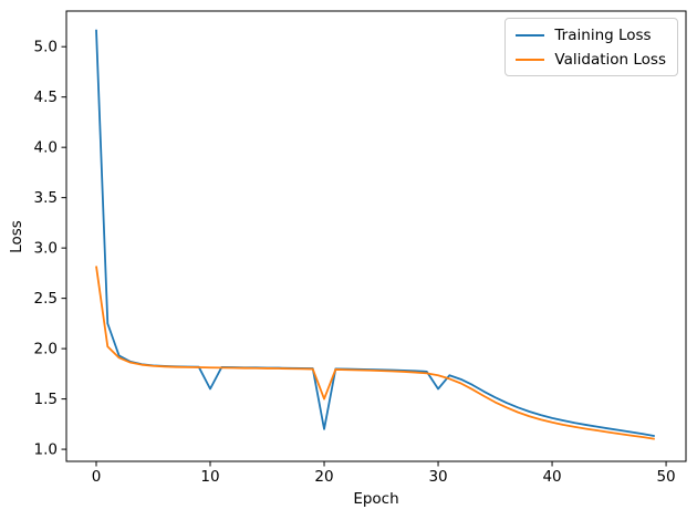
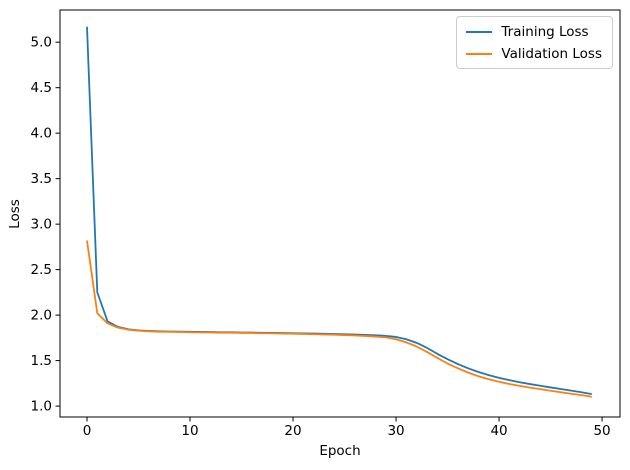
Training Loss/10: 1.6 -> 1.8
Training Loss/20: 1.2 -> 1.8
Validation Loss/20: 1.5 -> 1.8
Training Loss/30: 1.6 -> 1.8
